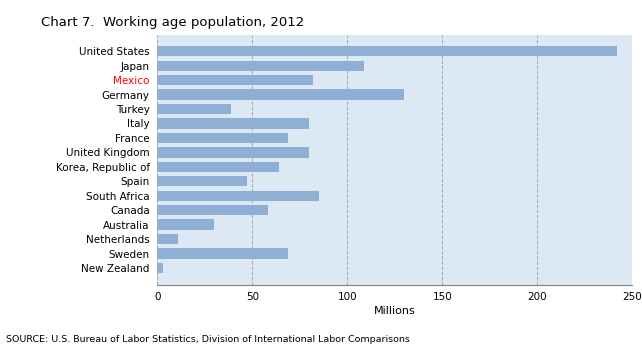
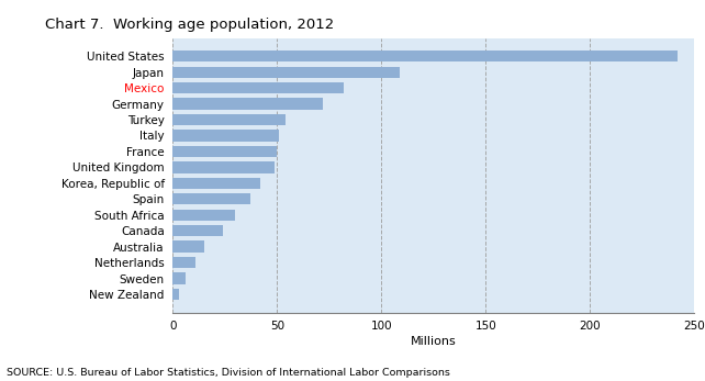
Germany: 130 -> 72
Turkey: 39 -> 54
Italy: 80 -> 51
France: 69 -> 50
United Kingdom: 80 -> 49
Korea, Republic of: 64 -> 42
Spain: 47 -> 37
South Africa: 85 -> 30
Canada: 58 -> 24
Australia: 30 -> 15
Sweden: 69 -> 6
